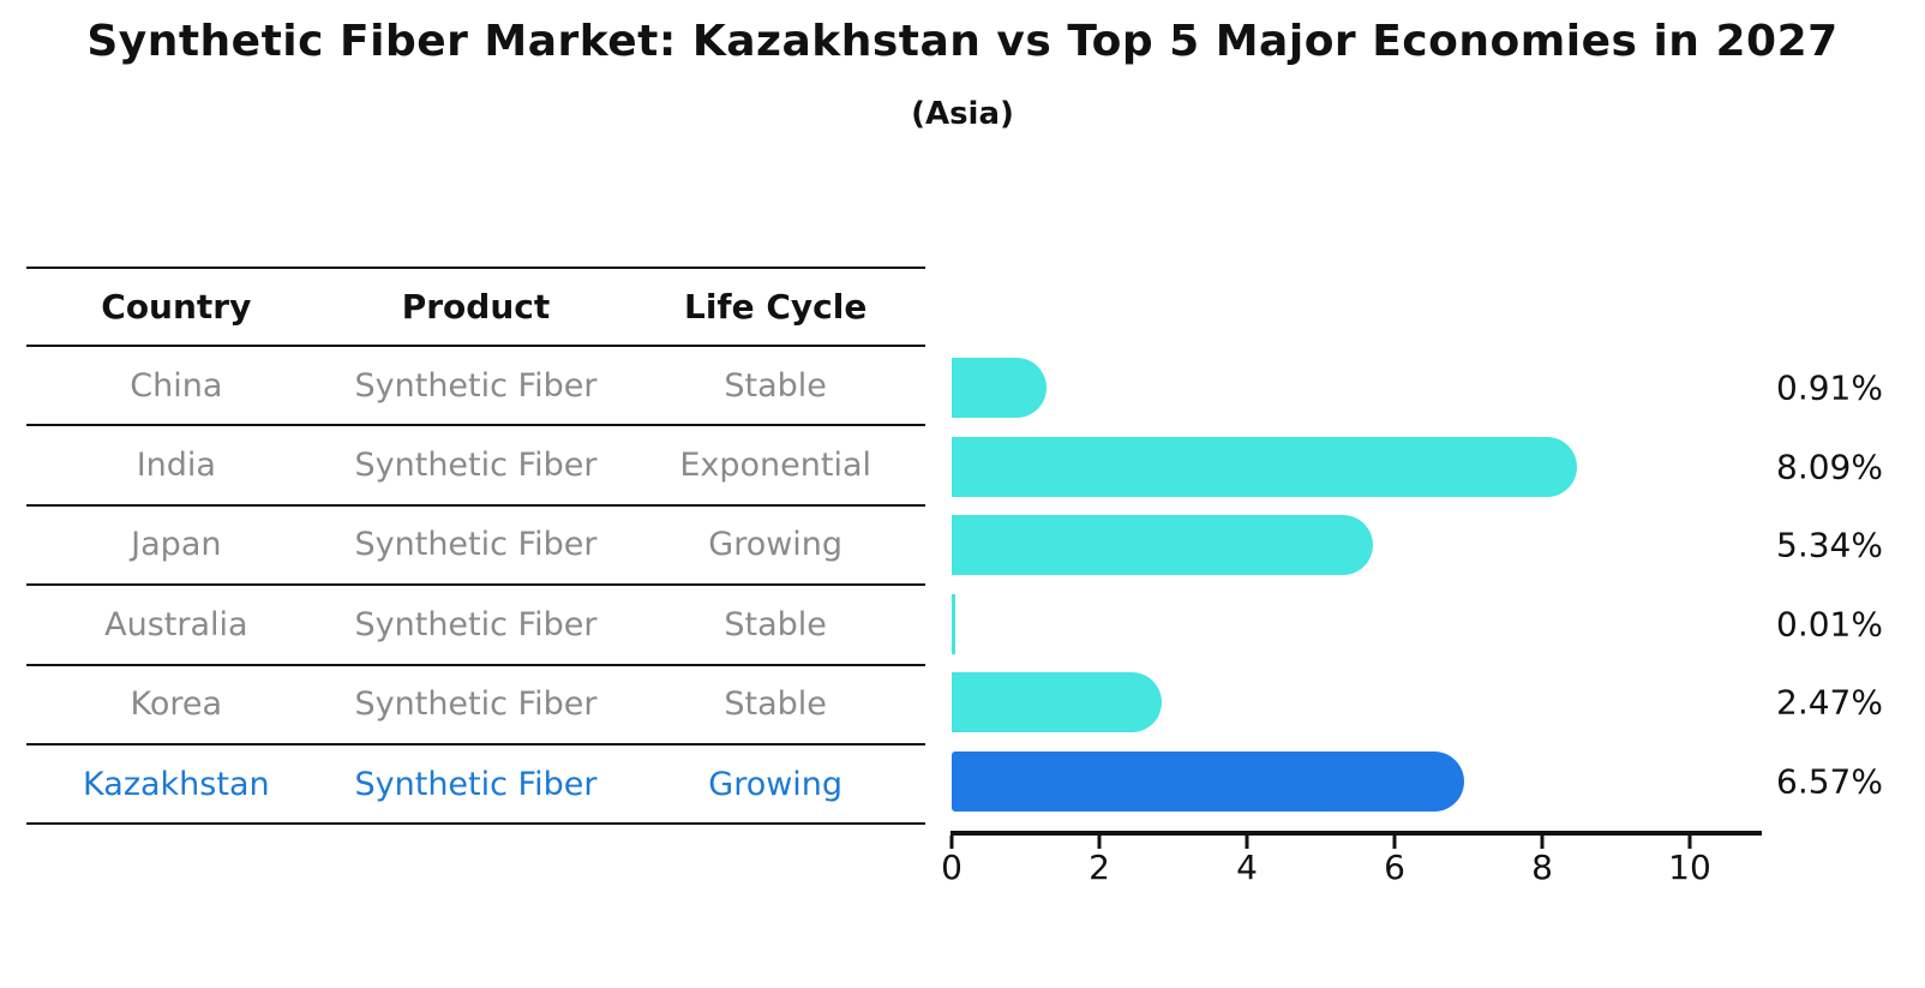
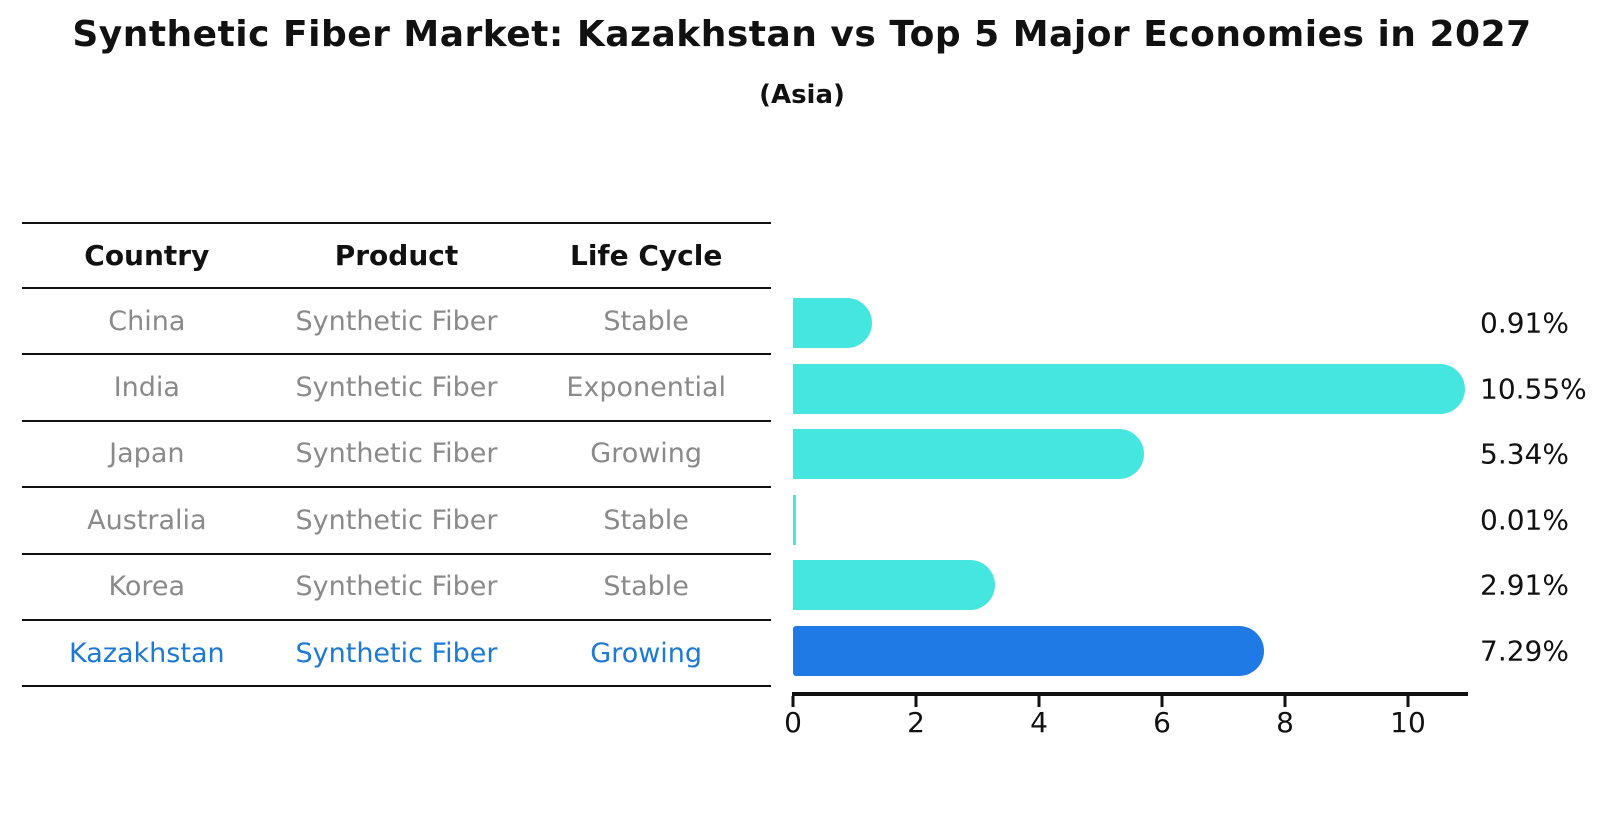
India: 8.09% -> 10.55%
Korea: 2.47% -> 2.91%
Kazakhstan: 6.57% -> 7.29%
